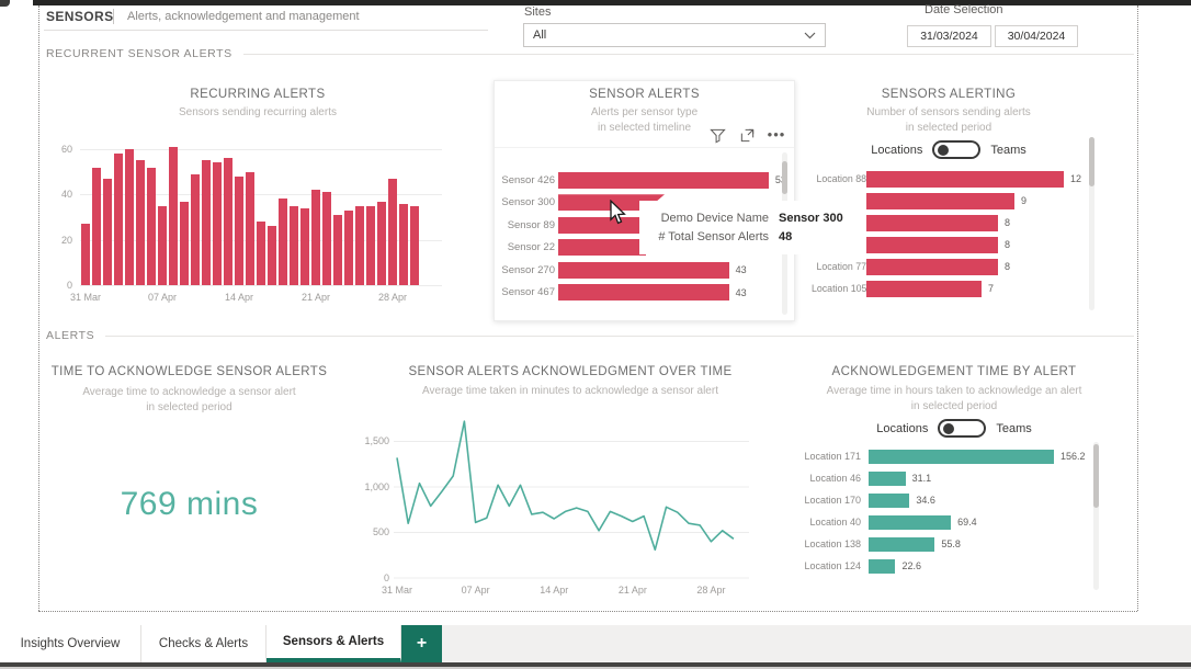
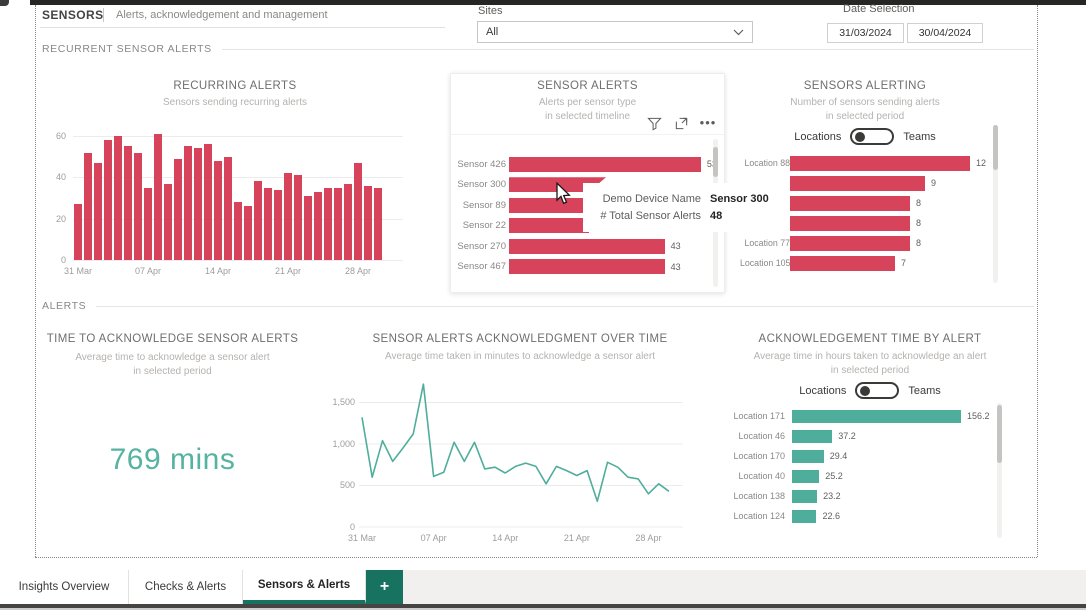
ACKNOWLEDGEMENT TIME BY ALERT/Location 46: 31.1 -> 37.2
ACKNOWLEDGEMENT TIME BY ALERT/Location 170: 34.6 -> 29.4
ACKNOWLEDGEMENT TIME BY ALERT/Location 40: 69.4 -> 25.2
ACKNOWLEDGEMENT TIME BY ALERT/Location 138: 55.8 -> 23.2
